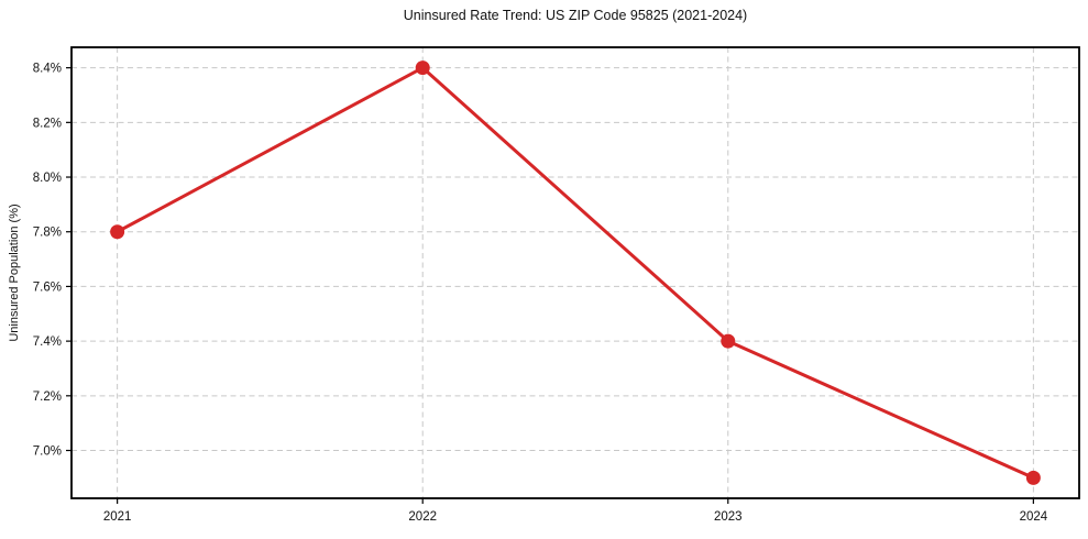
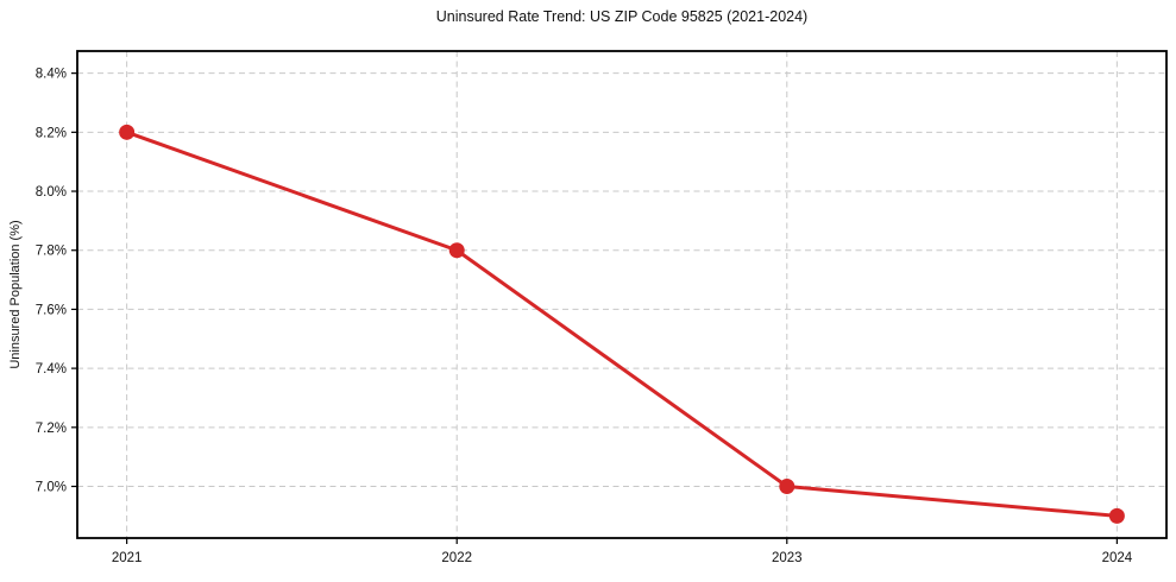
2021: 7.8% -> 8.2%
2022: 8.4% -> 7.8%
2023: 7.4% -> 7.0%
